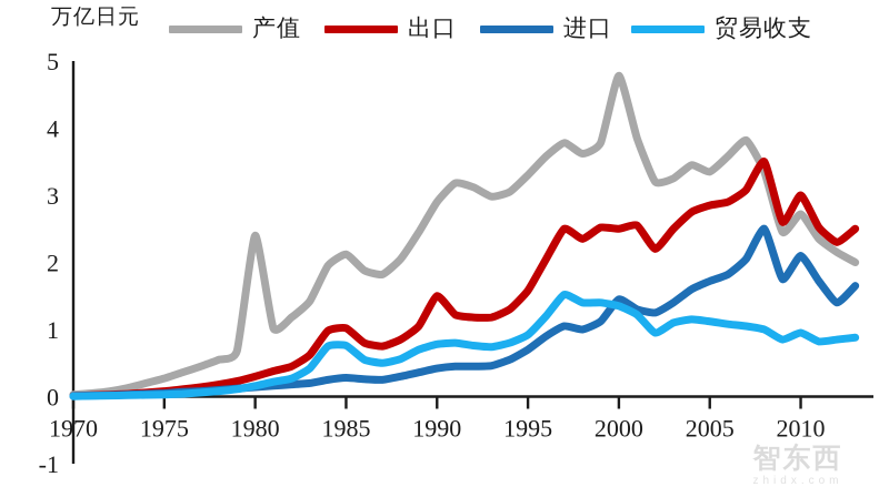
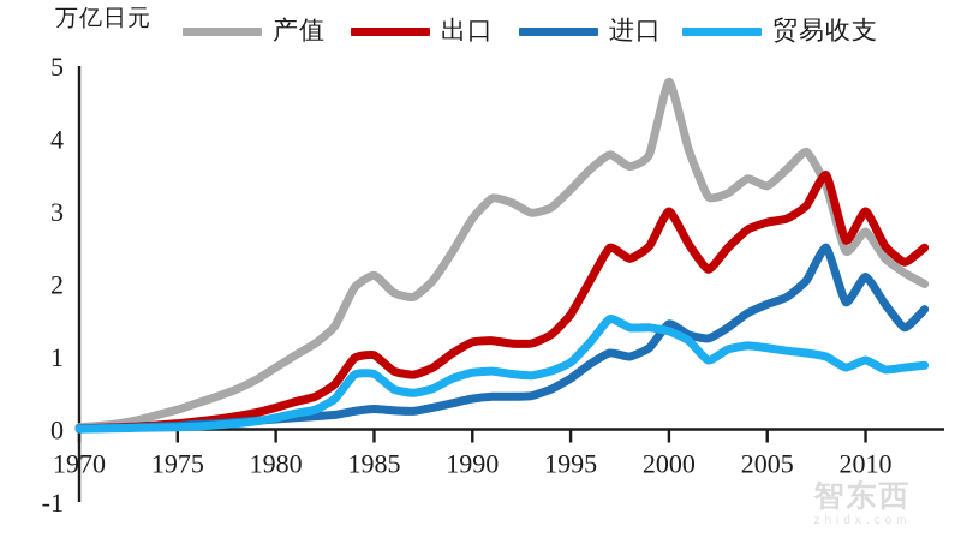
产值/1980: 2.4 -> 0.8
出口/1990: 1.5 -> 1.2
出口/2000: 2.5 -> 3.0
